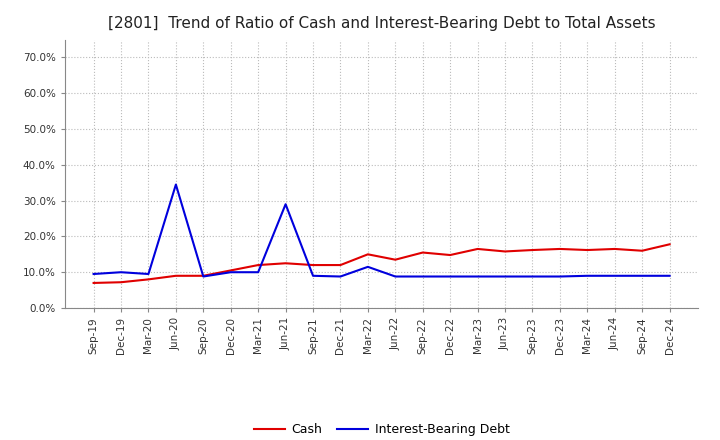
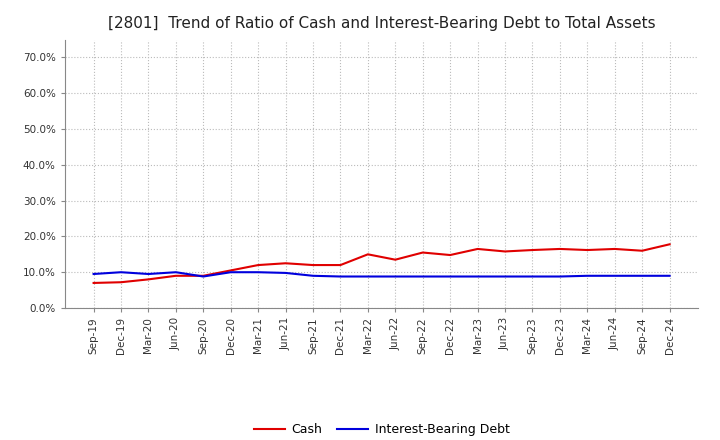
Interest-Bearing Debt/Jun-20: 34.5% -> 10.0%
Interest-Bearing Debt/Jun-21: 29.0% -> 9.8%
Interest-Bearing Debt/Mar-22: 11.5% -> 8.8%
